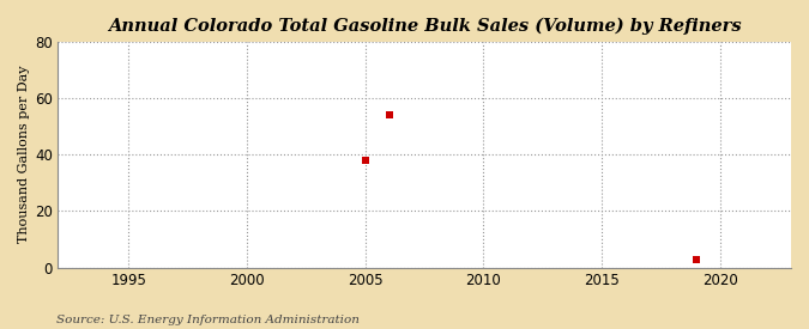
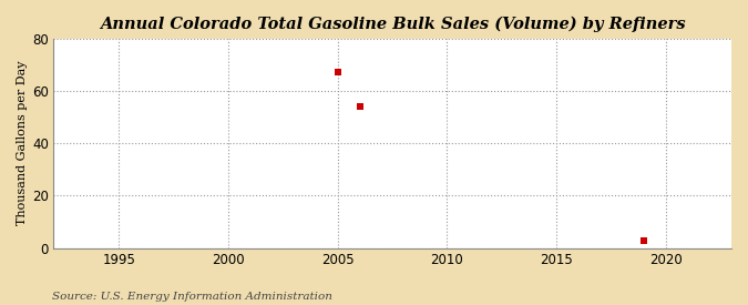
2005: 38 -> 67
